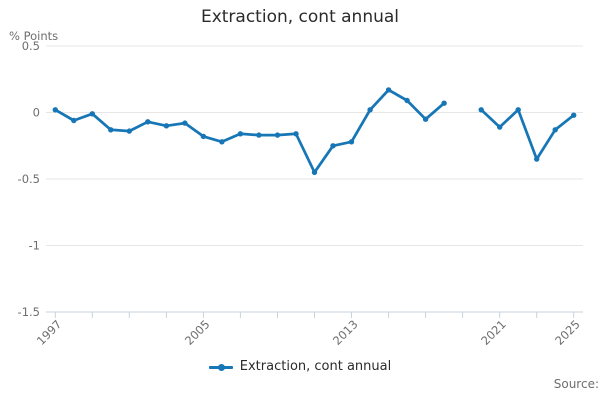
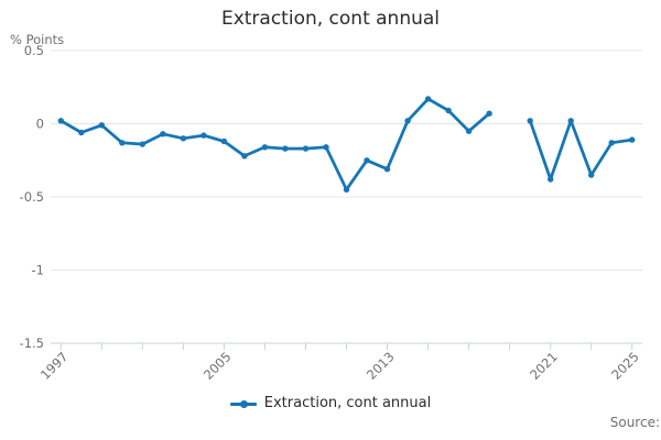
2005: -0.18 -> -0.12
2013: -0.22 -> -0.31
2021: -0.11 -> -0.38
2025: -0.02 -> -0.11
